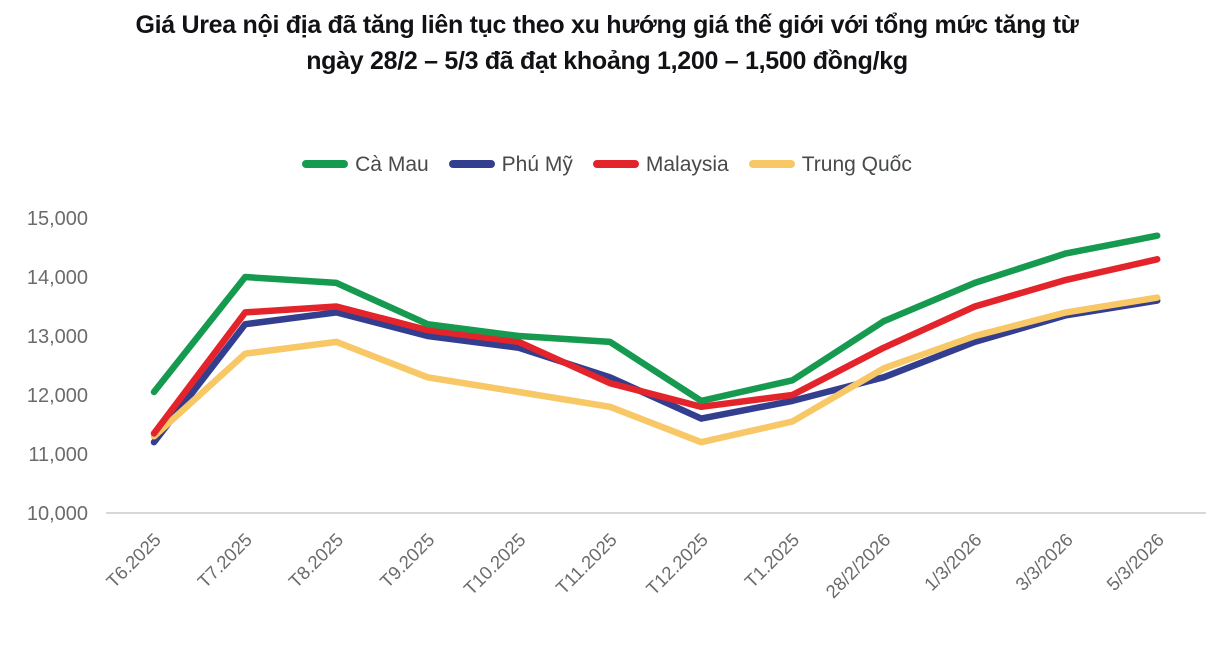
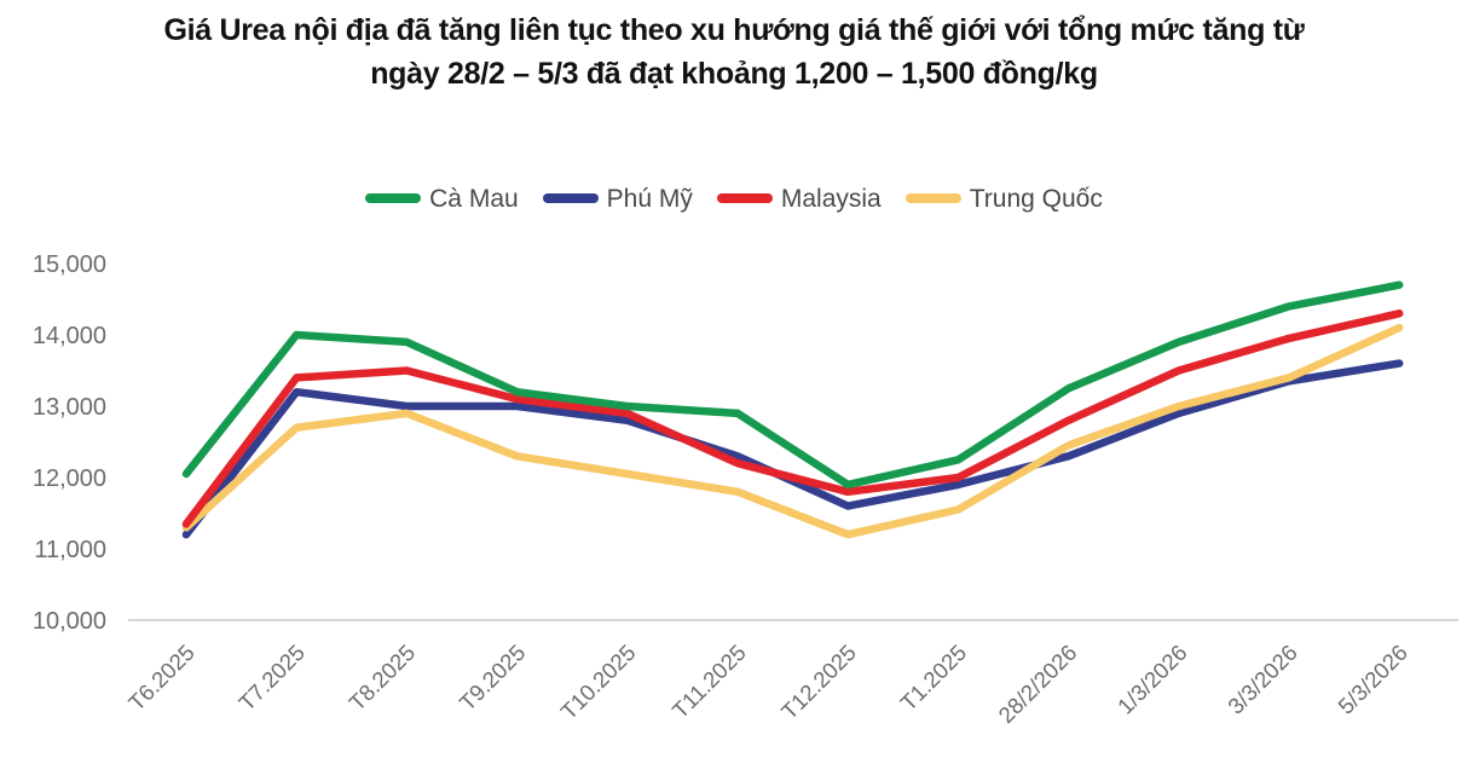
Phú Mỹ/T8.2025: 13400 -> 13000
Trung Quốc/5/3/2026: 13600 -> 14100
